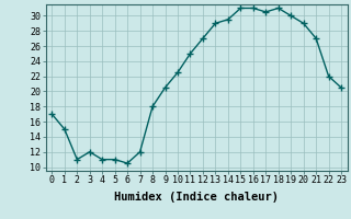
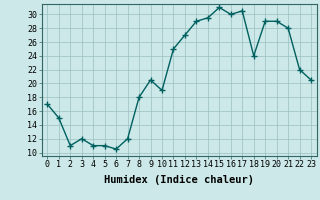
10: 22.5 -> 19.0
16: 31.0 -> 30.0
18: 31.0 -> 24.0
19: 30.0 -> 29.0
21: 27.0 -> 28.0
